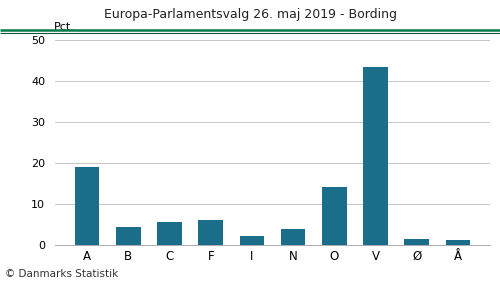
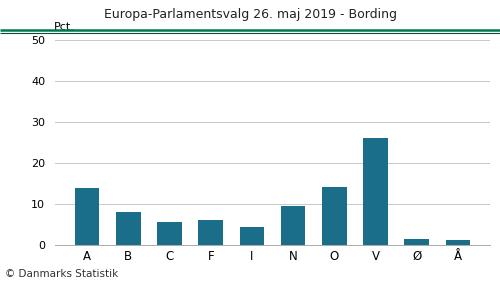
A: 19.0 -> 14.0
B: 4.5 -> 8.0
I: 2.2 -> 4.5
N: 3.8 -> 9.5
V: 43.5 -> 26.0
